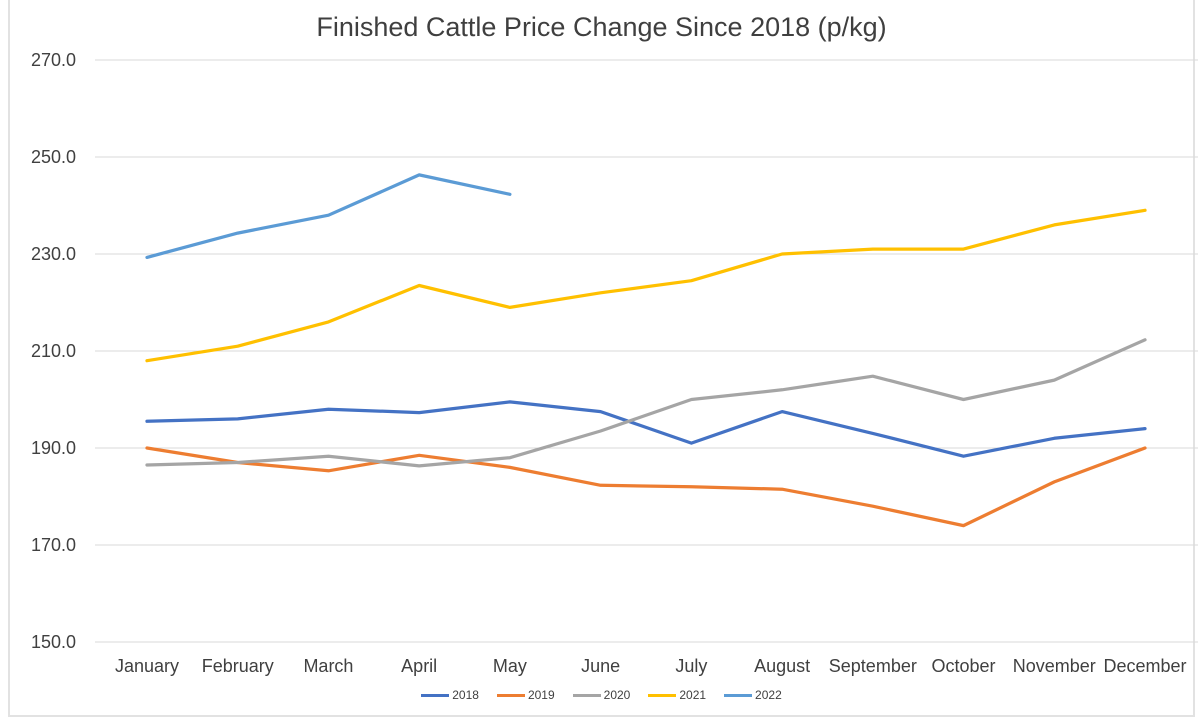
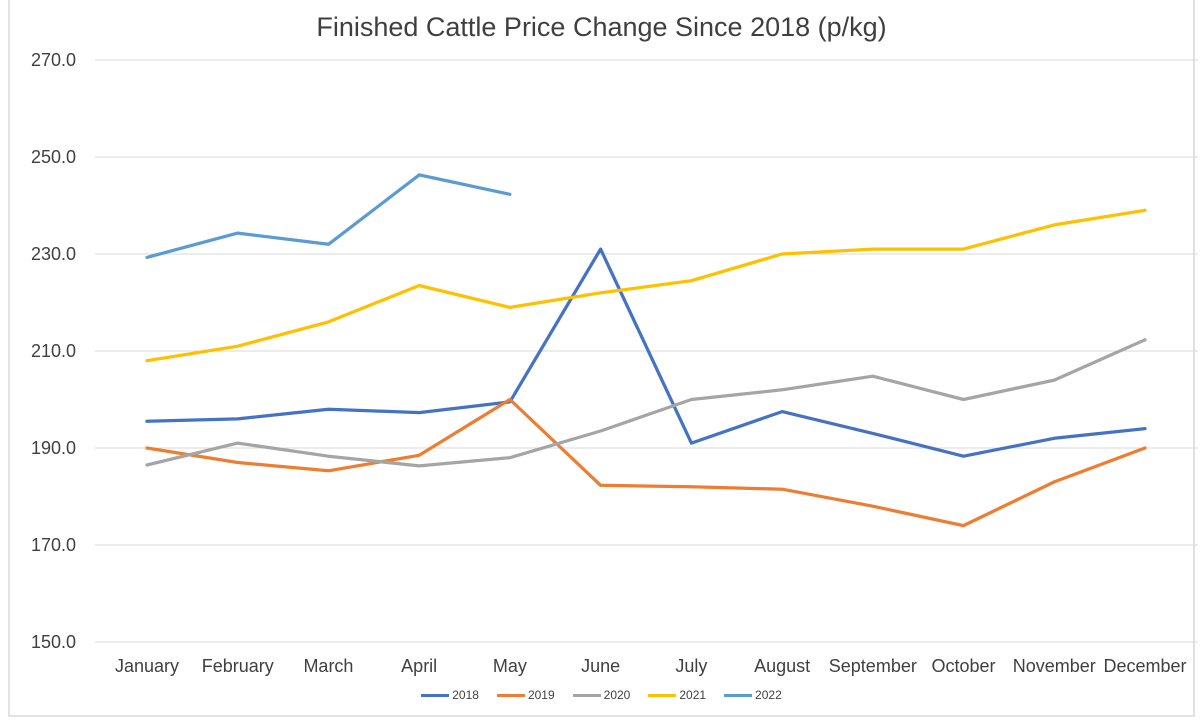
2020/February: 187 -> 191
2022/March: 238 -> 232
2019/May: 186 -> 200
2018/June: 198 -> 231
